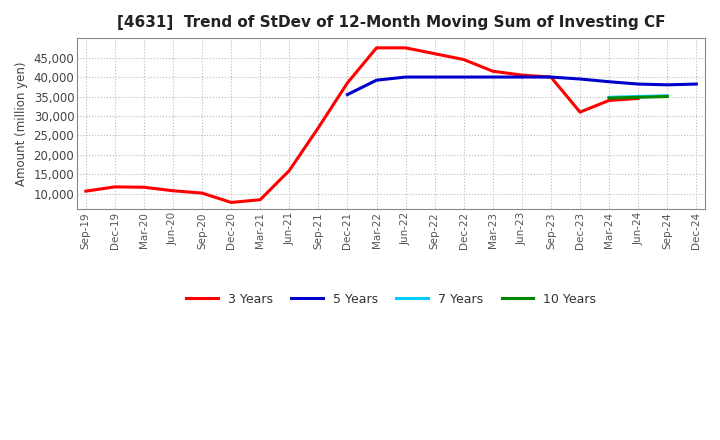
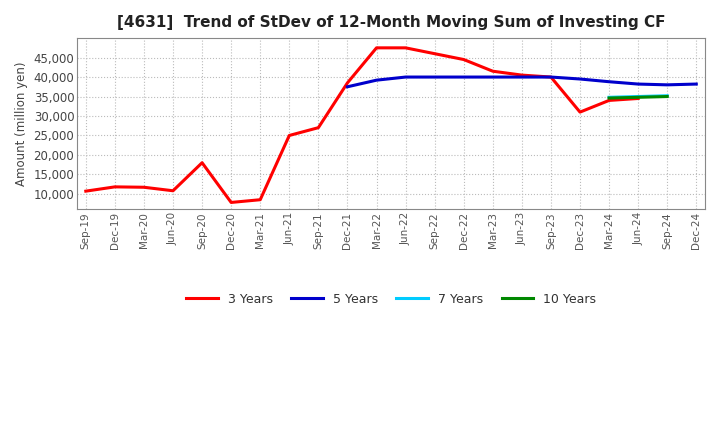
3 Years/Sep-20: 10,200 -> 18,000
3 Years/Jun-21: 16,000 -> 25,000
5 Years/Dec-21: 35,500 -> 37,500
